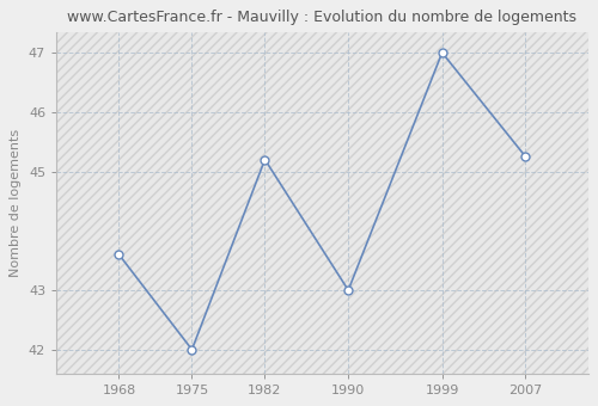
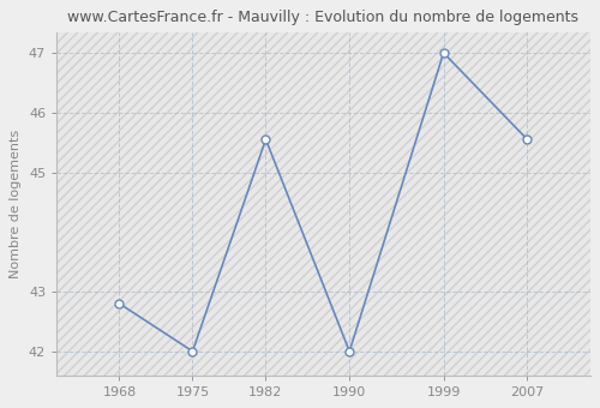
1968: 43.60 -> 42.80
1982: 45.20 -> 45.55
1990: 43.00 -> 42.00
2007: 45.25 -> 45.55
